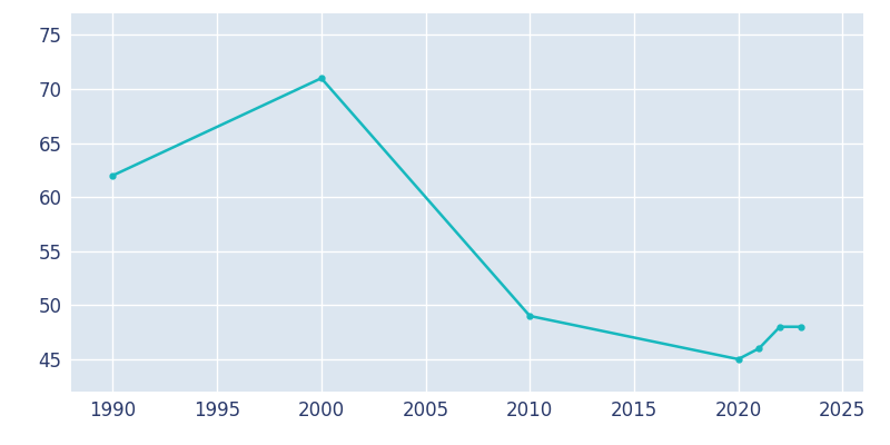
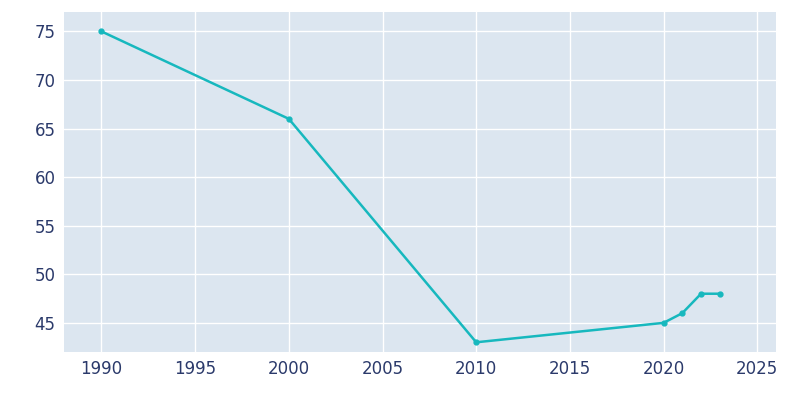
1990: 62 -> 75
2000: 71 -> 66
2010: 49 -> 43
